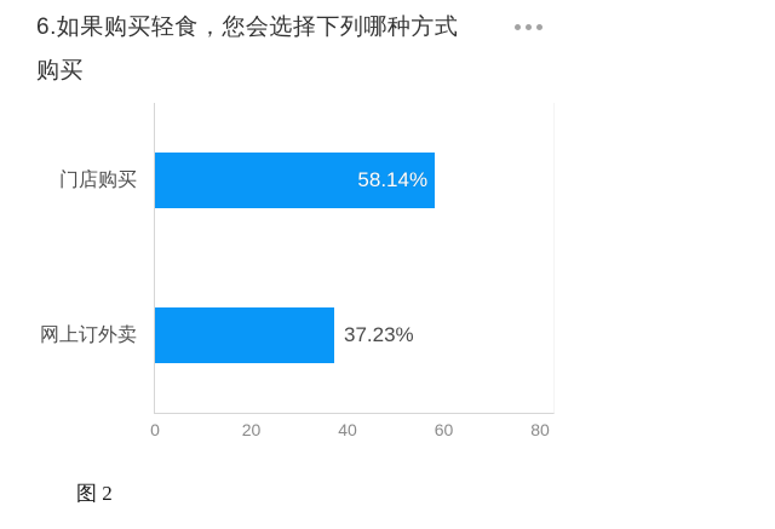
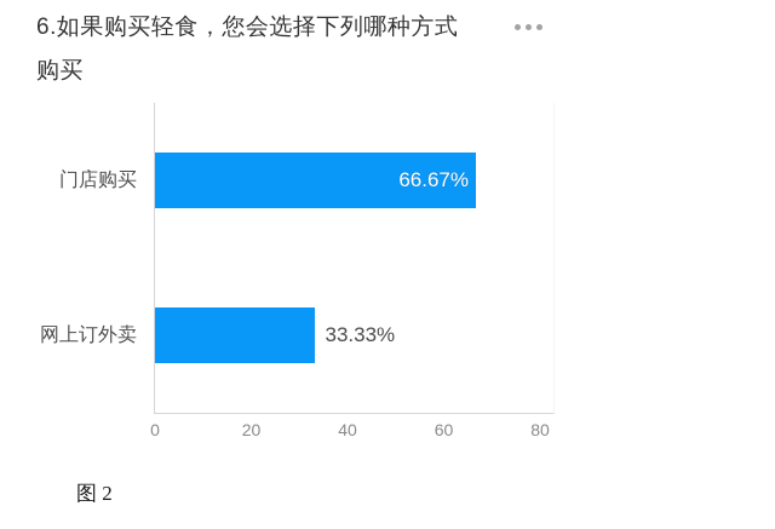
门店购买: 58.14% -> 66.67%
网上订外卖: 37.23% -> 33.33%
